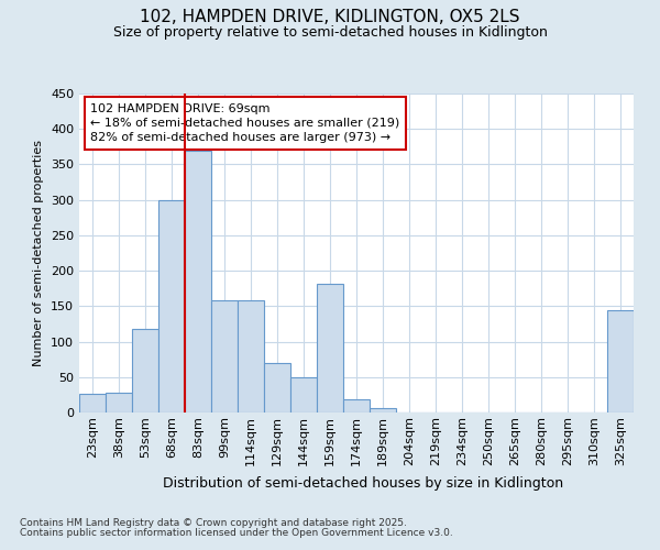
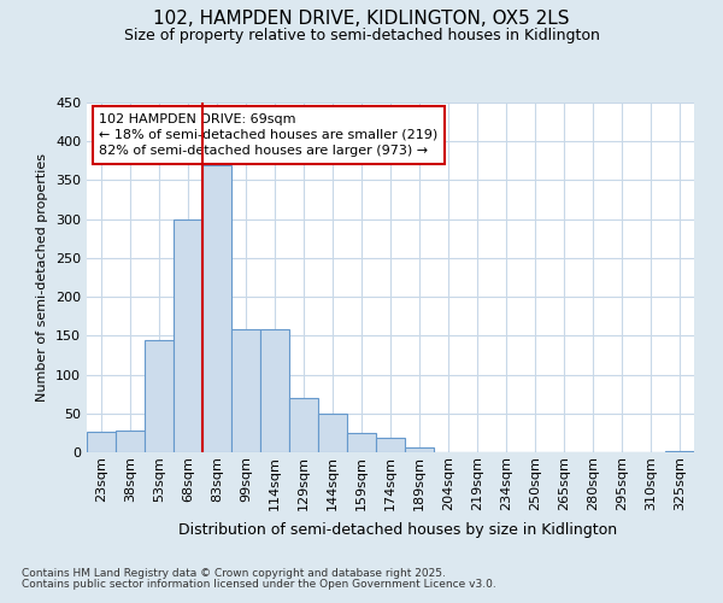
53sqm: 118 -> 145
159sqm: 182 -> 25
325sqm: 144 -> 2
